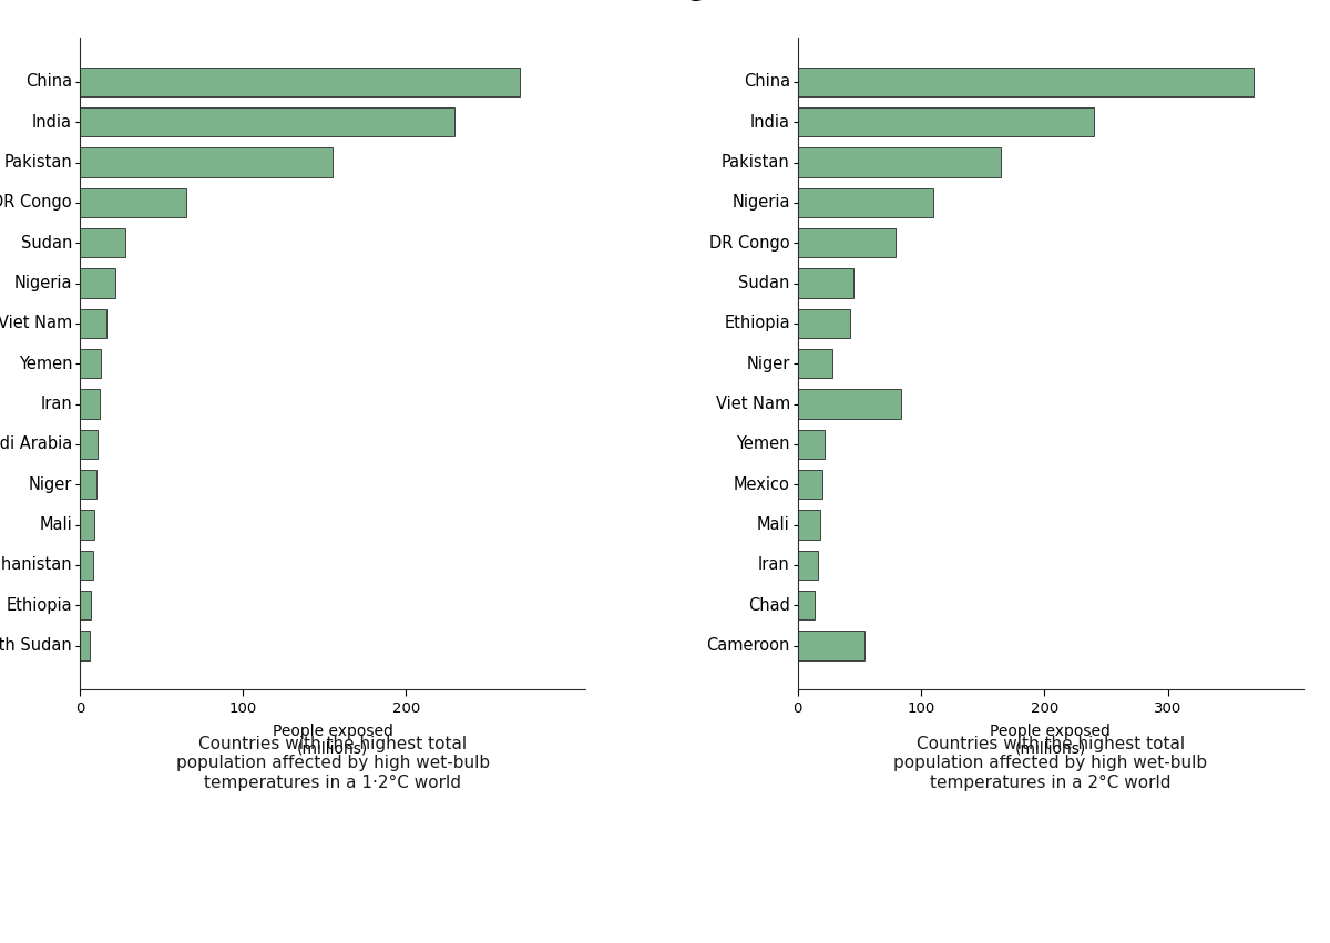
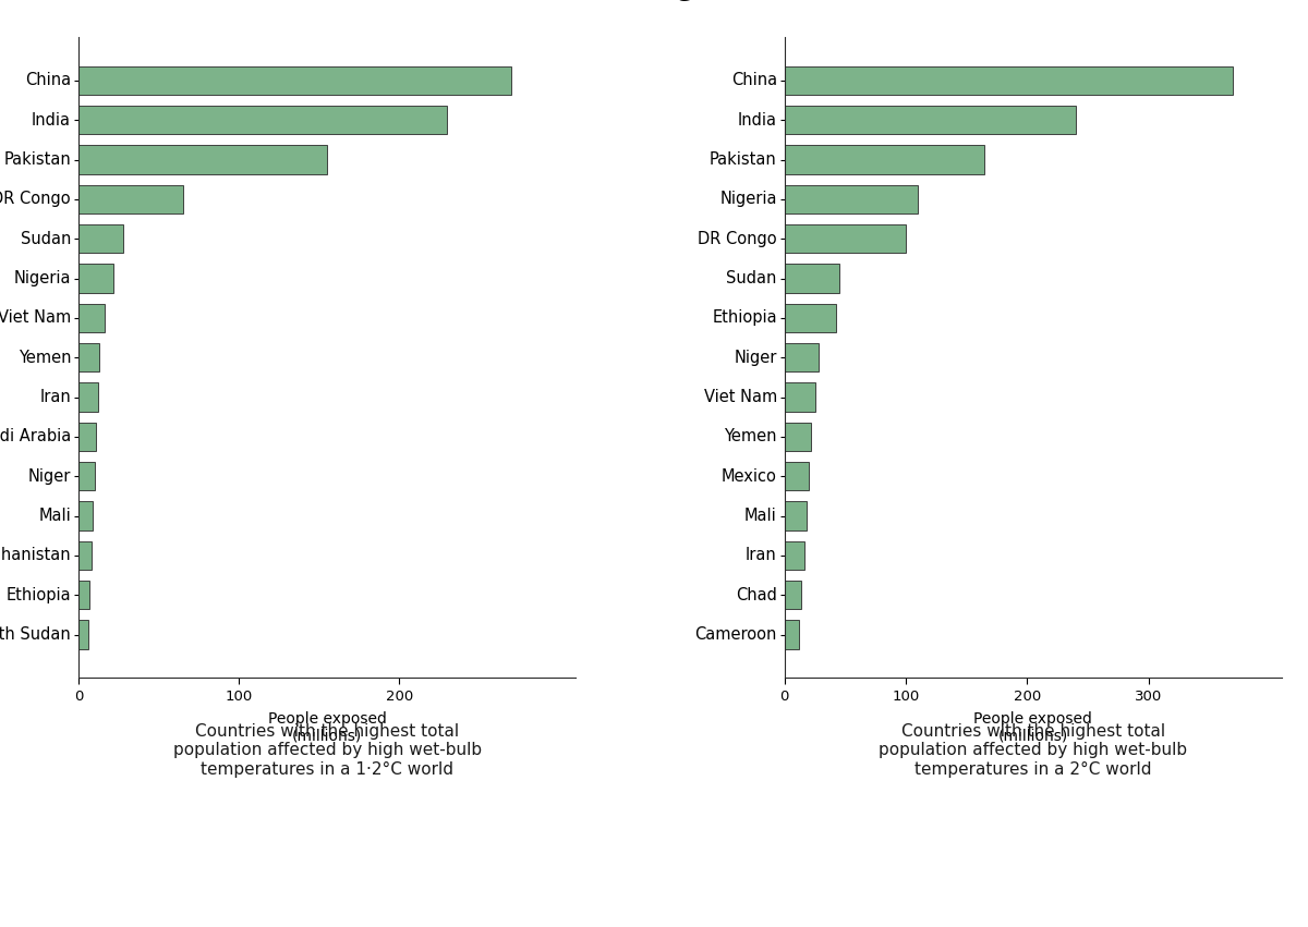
DR Congo: 79 -> 100
Viet Nam: 84 -> 25
Cameroon: 54 -> 12
